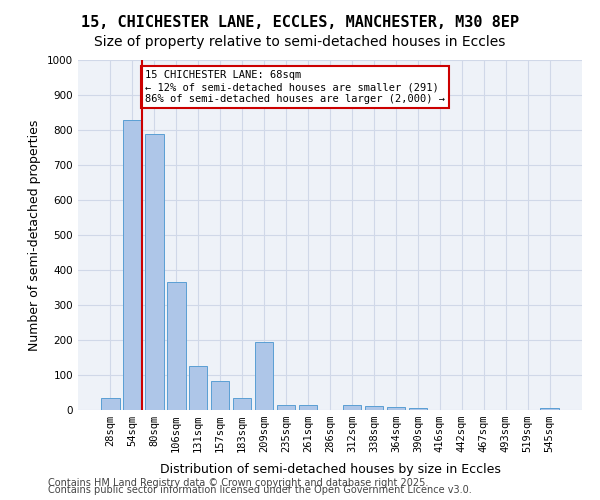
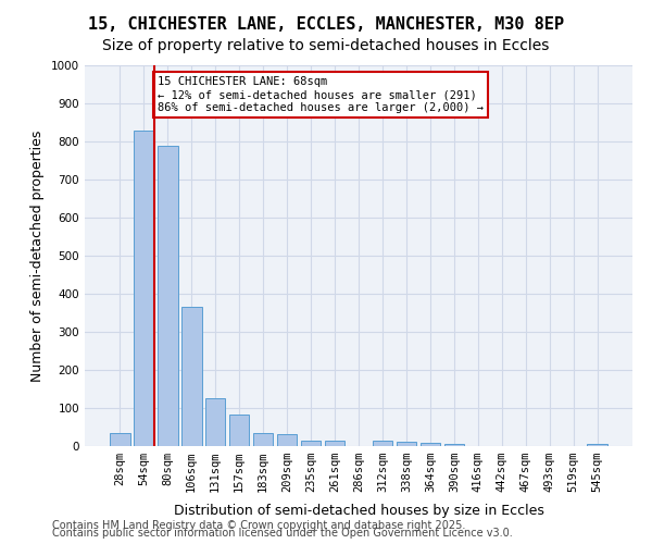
209sqm: 195 -> 32
